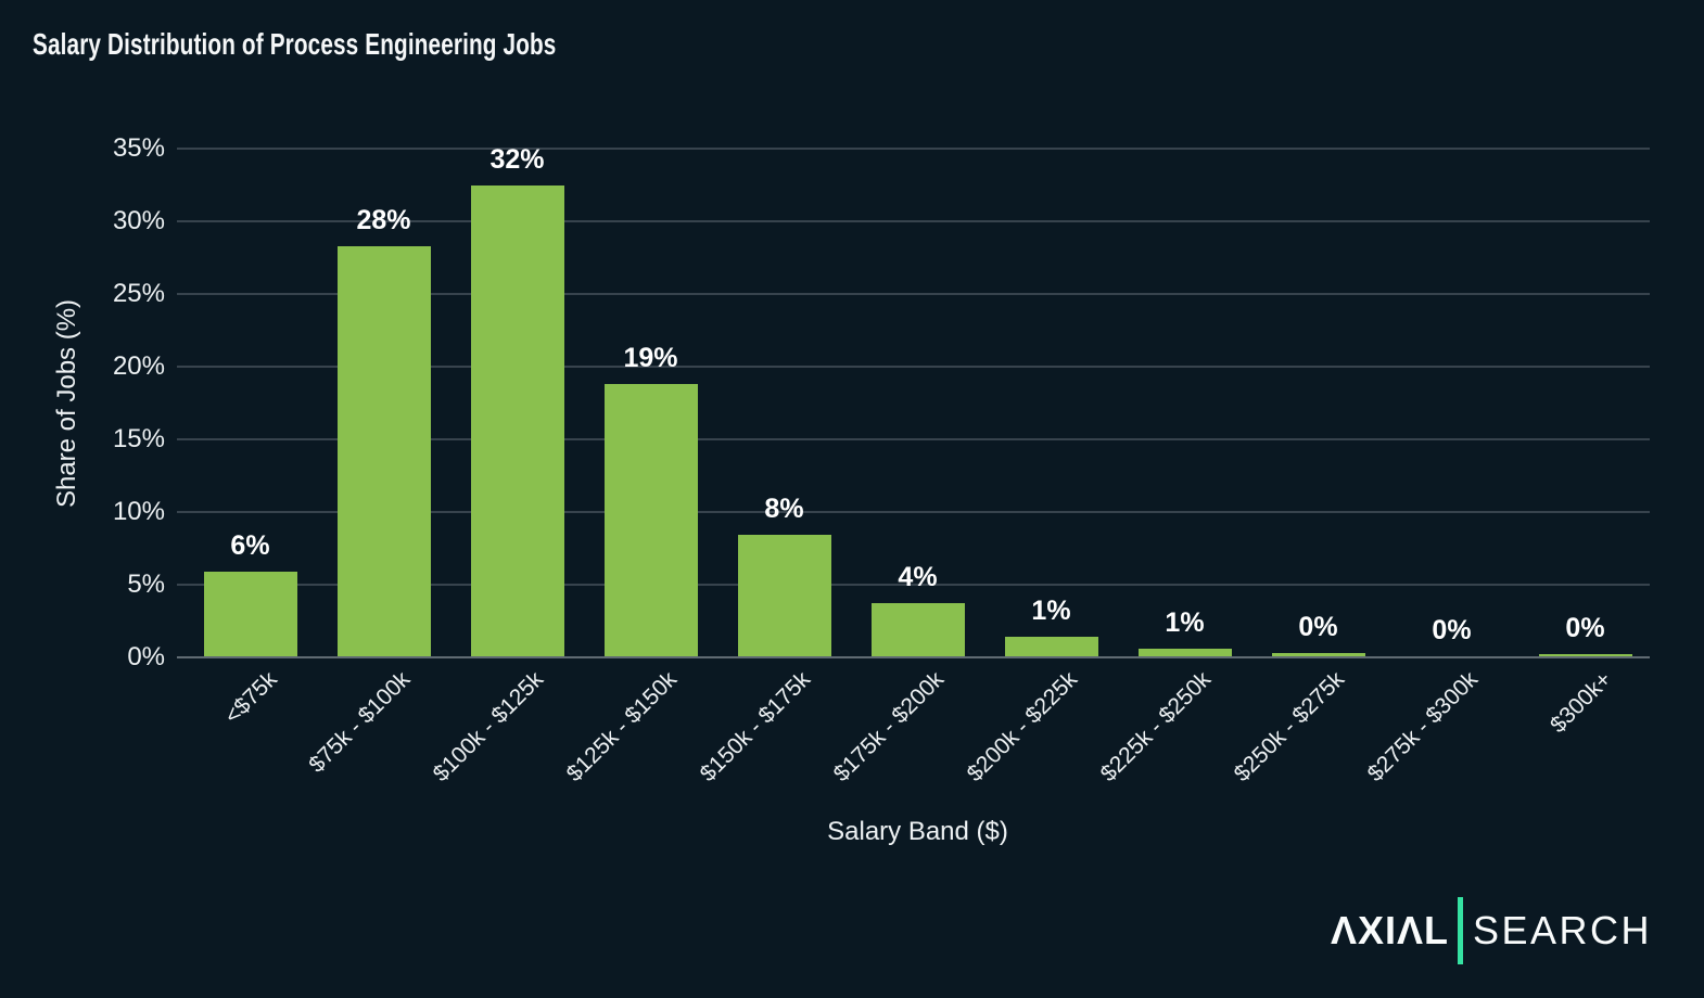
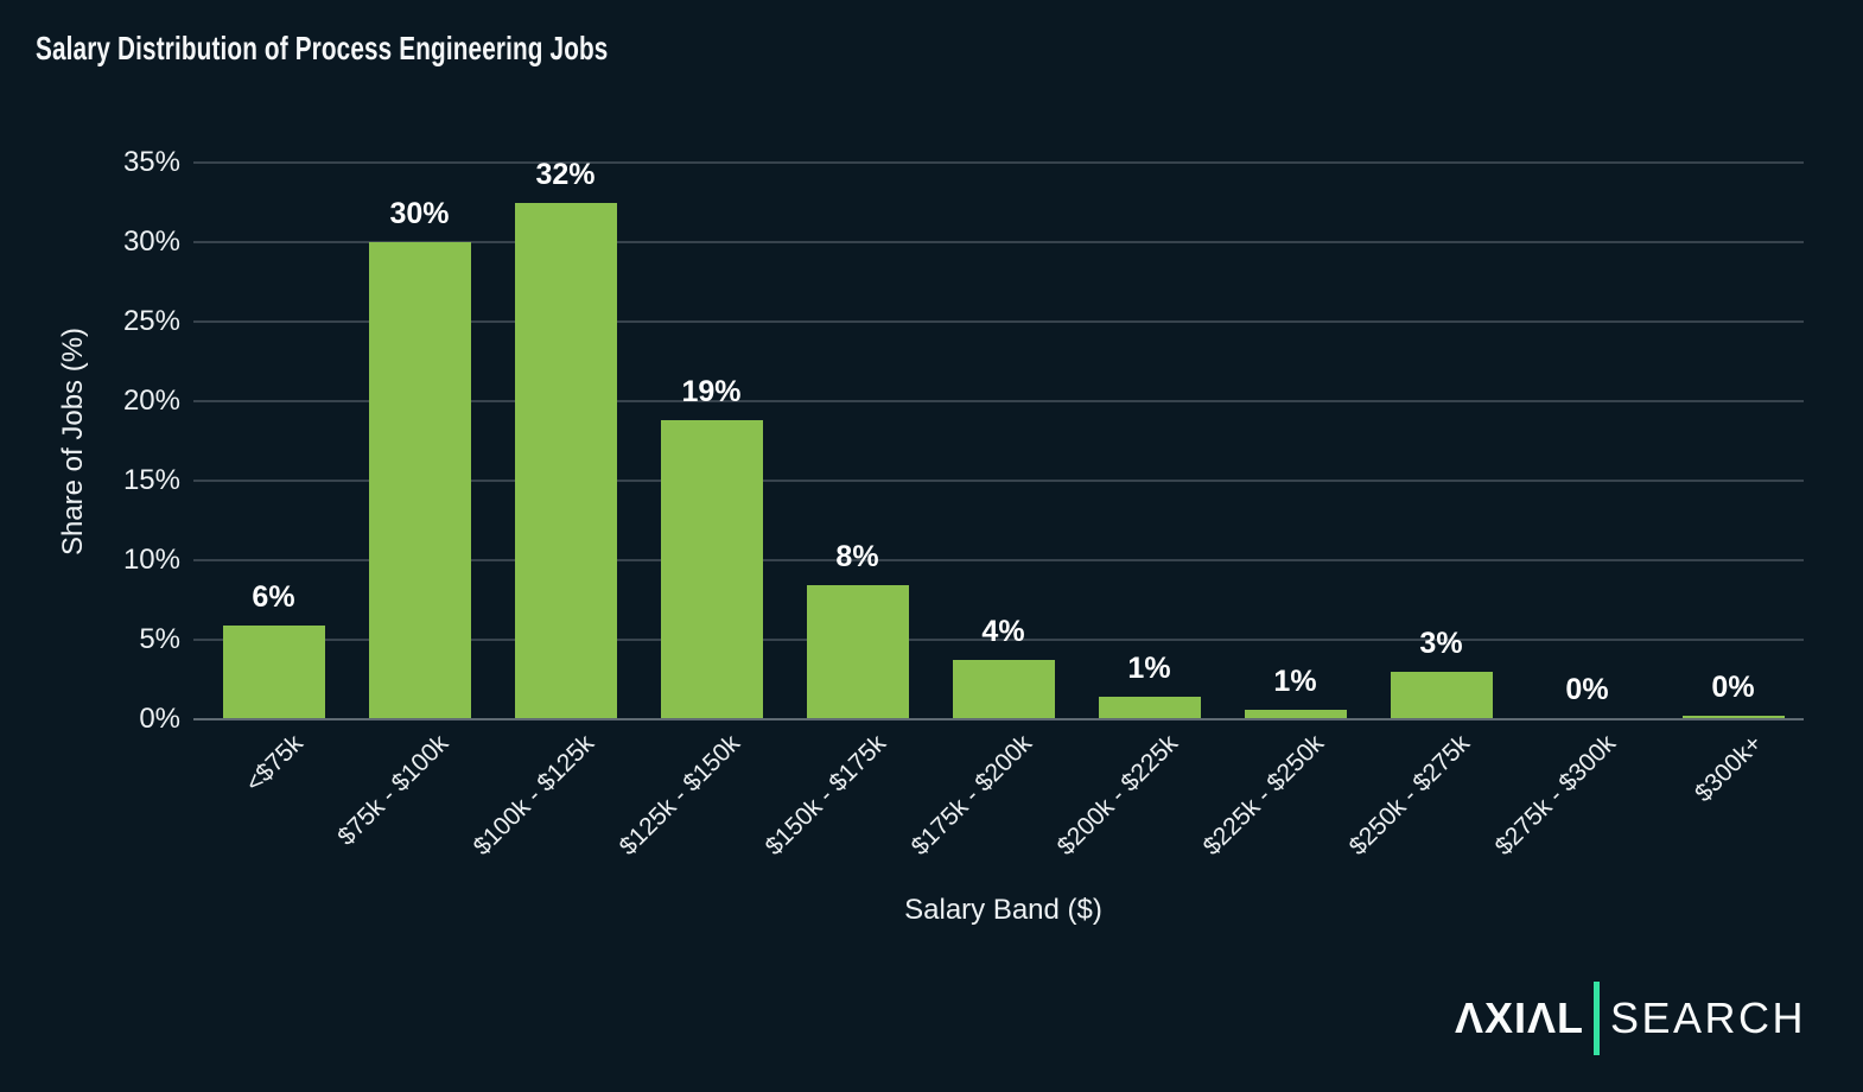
$75k - $100k: 28% -> 30%
$250k - $275k: 0% -> 3%
